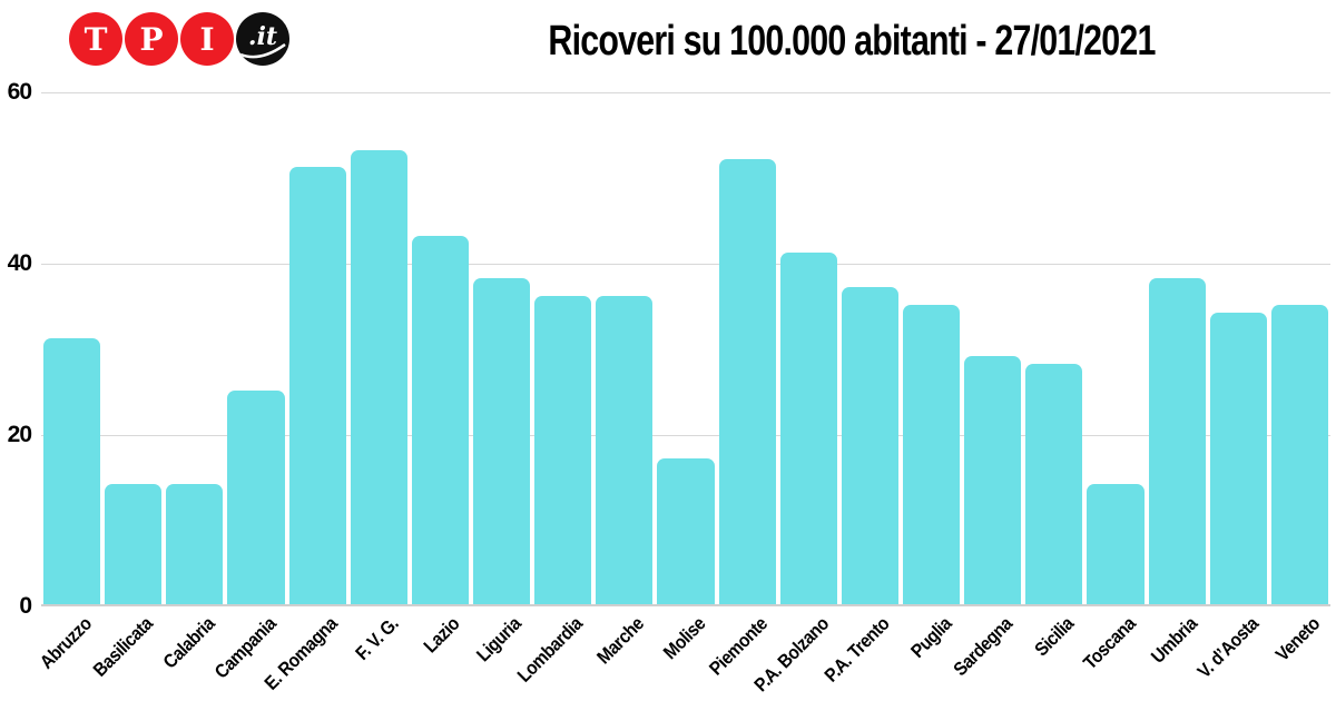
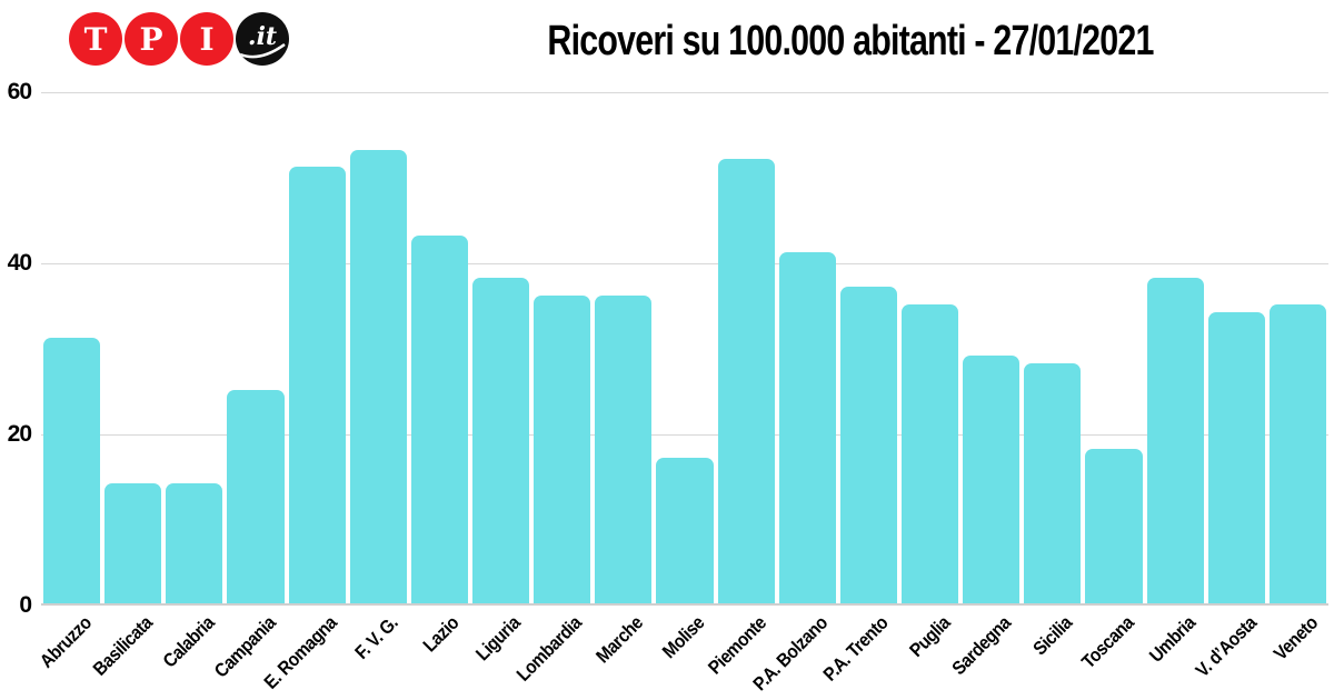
Toscana: 14 -> 18
